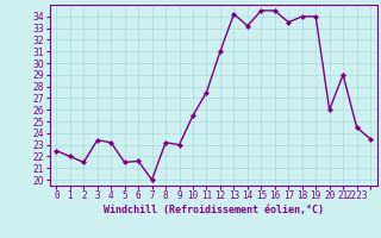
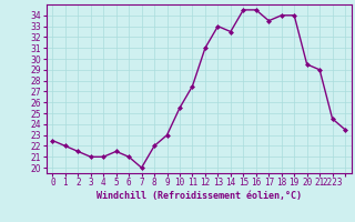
3: 23.4 -> 21.0
4: 23.2 -> 21.0
6: 21.6 -> 21.0
8: 23.2 -> 22.0
13: 34.2 -> 33.0
14: 33.2 -> 32.5
20: 26.0 -> 29.5
